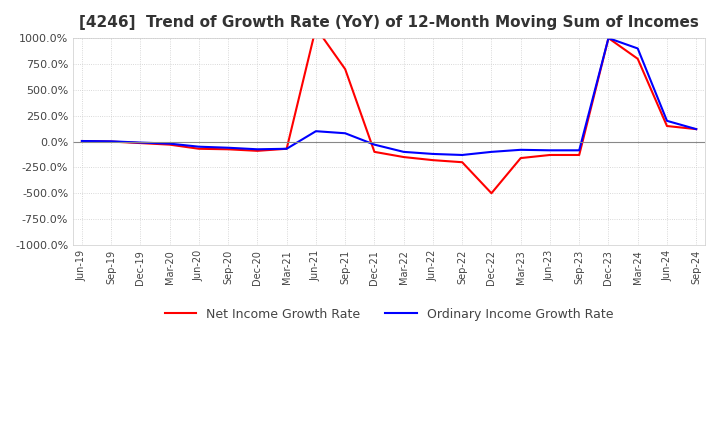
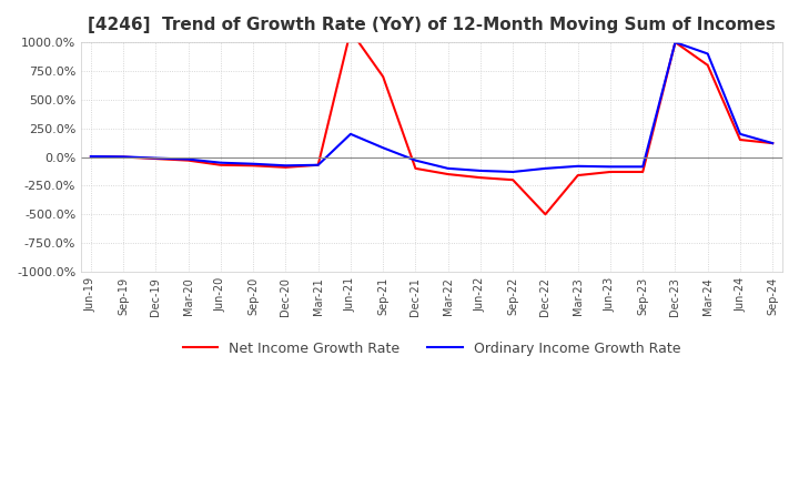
Ordinary Income Growth Rate/Jun-21: 100% -> 200%
